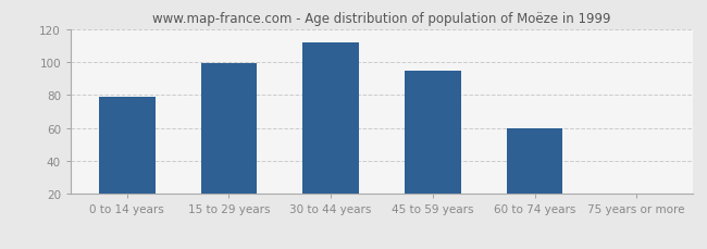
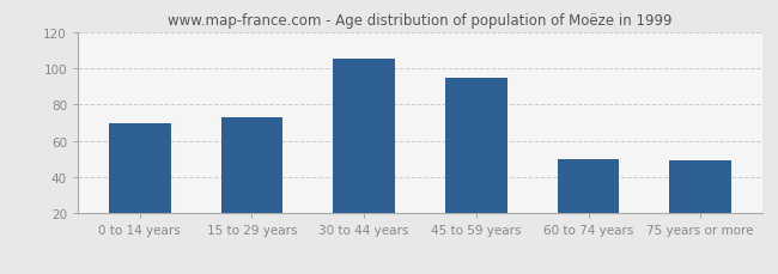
0 to 14 years: 79 -> 70
15 to 29 years: 99 -> 73
30 to 44 years: 112 -> 105
60 to 74 years: 60 -> 50
75 years or more: 20 -> 49
